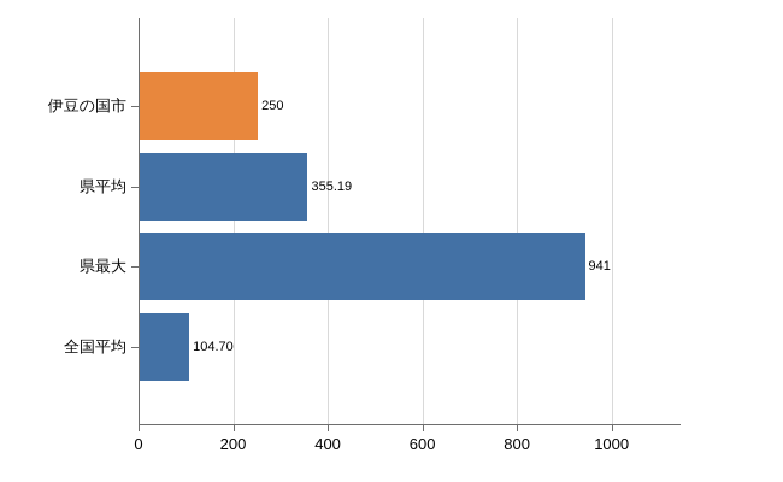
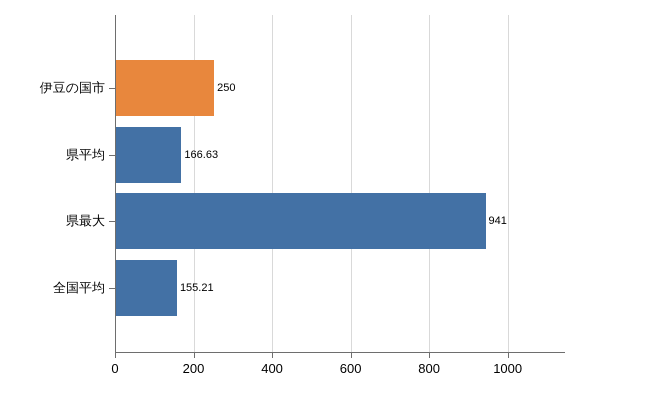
県平均: 355.19 -> 166.63
全国平均: 104.70 -> 155.21
